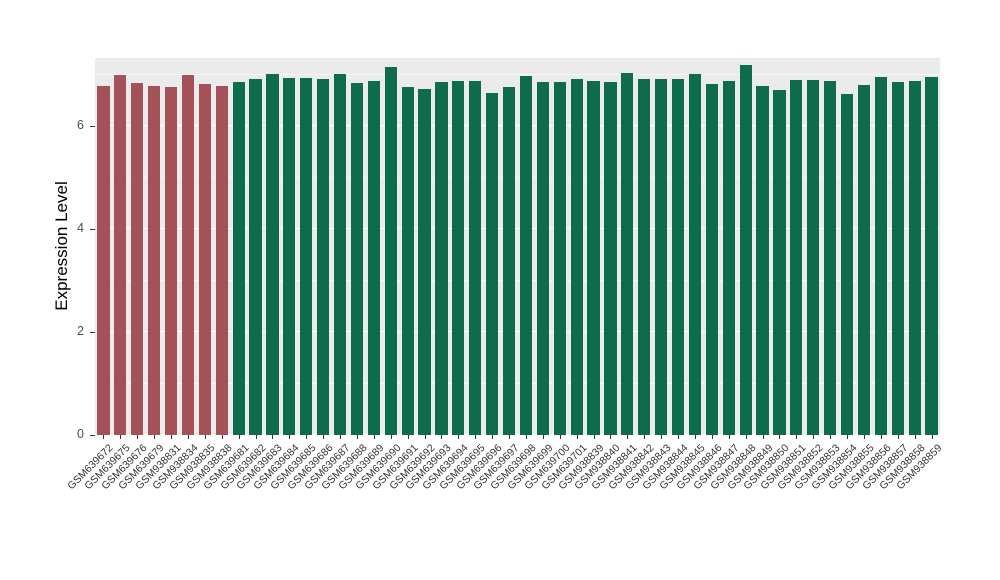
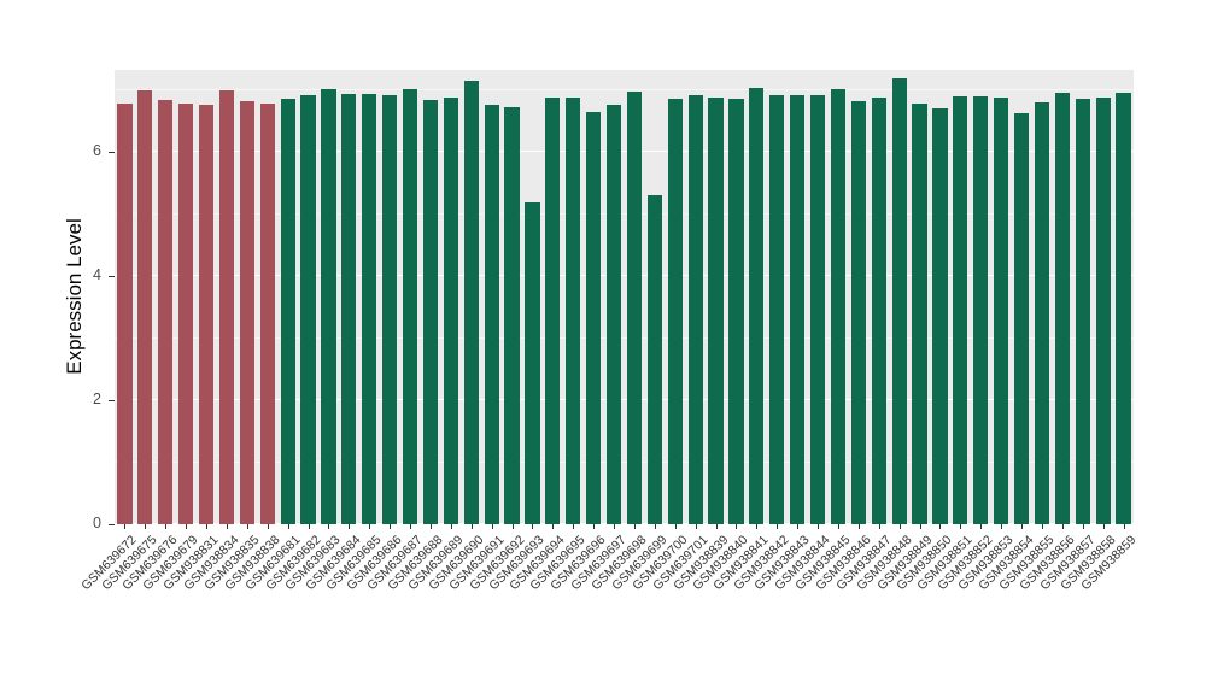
GSM639693: 6.9 -> 5.2
GSM639699: 6.9 -> 5.3
